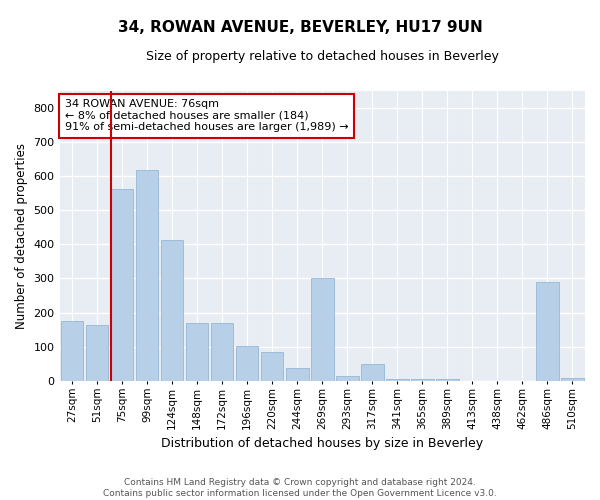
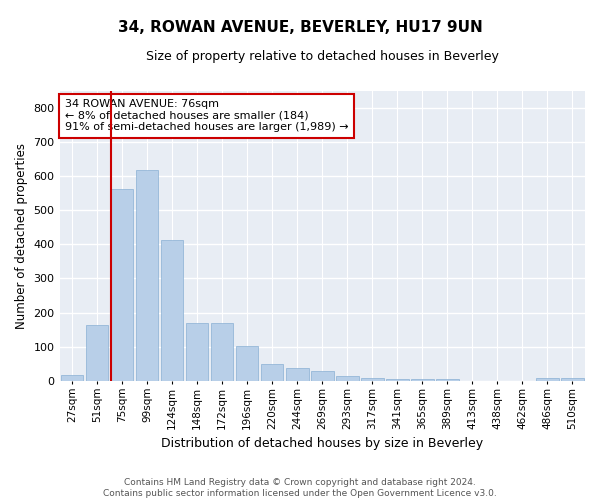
27sqm: 175 -> 18
220sqm: 85 -> 50
269sqm: 300 -> 30
317sqm: 50 -> 10
486sqm: 290 -> 10
